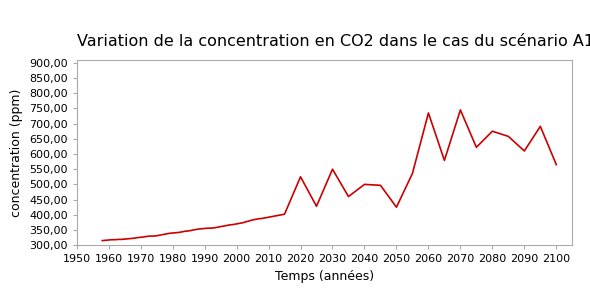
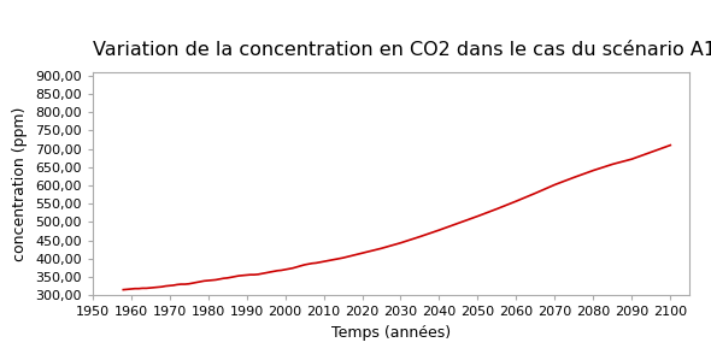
2020: 525 -> 415
2030: 550 -> 443
2040: 500 -> 478
2050: 425 -> 516
2060: 735 -> 557
2070: 745 -> 602
2080: 675 -> 641
2090: 610 -> 672
2100: 565 -> 710
